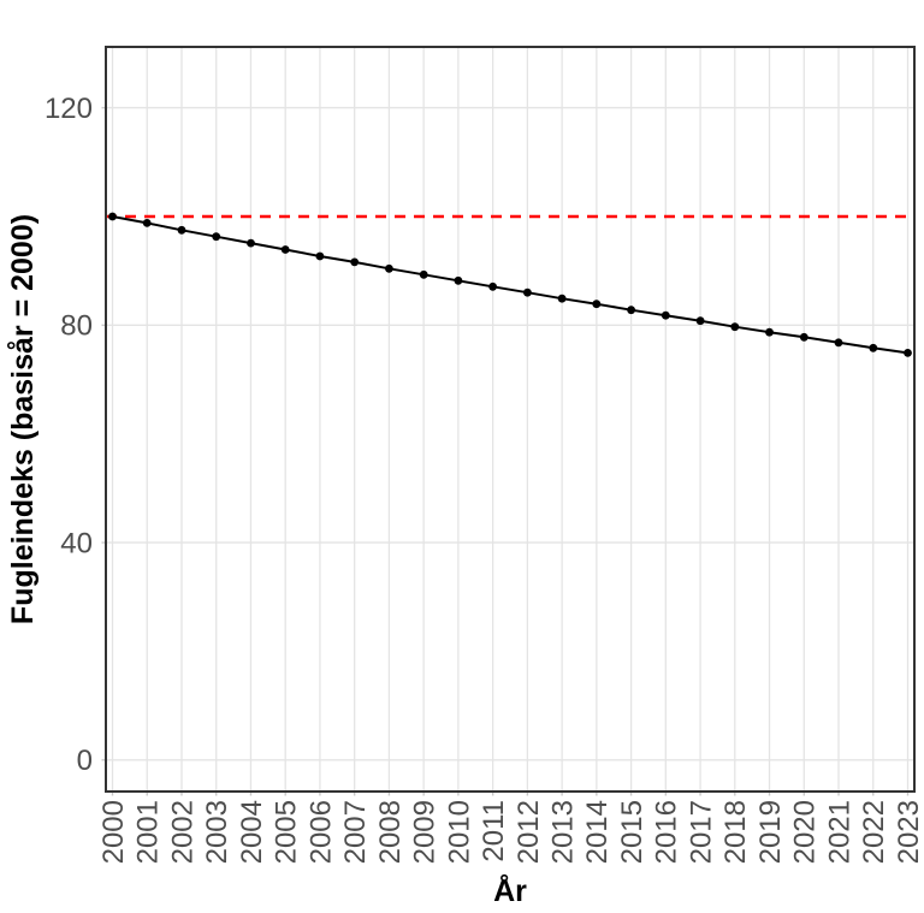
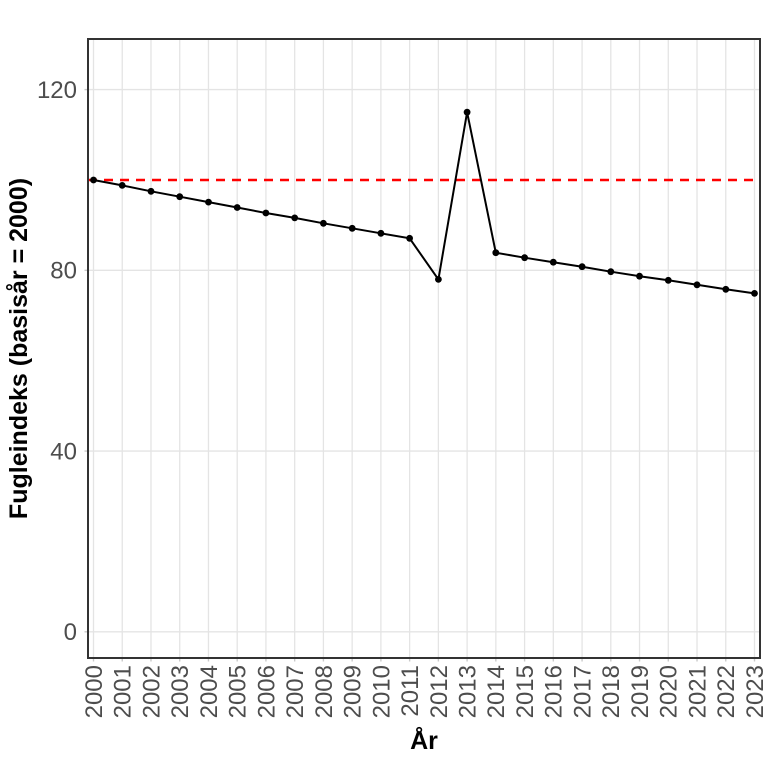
2012: 86 -> 78
2013: 85 -> 115
